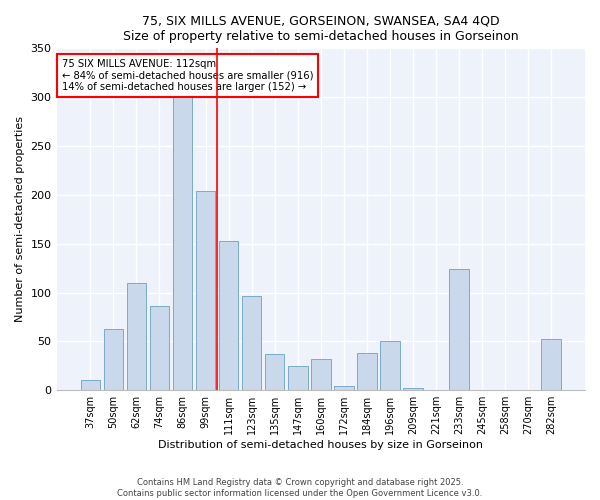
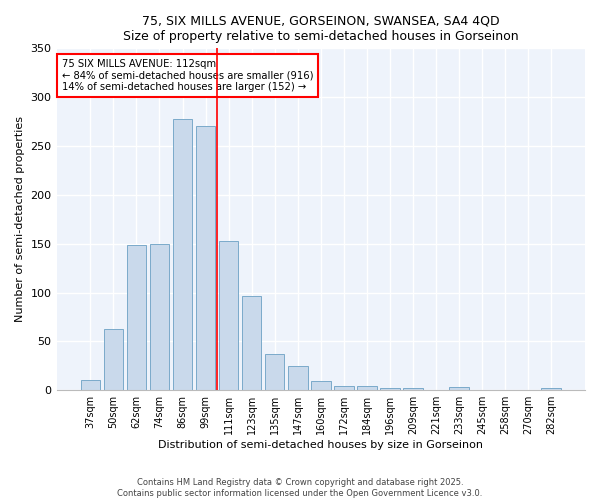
62sqm: 110 -> 149
74sqm: 86 -> 150
86sqm: 300 -> 278
99sqm: 204 -> 270
160sqm: 32 -> 9
184sqm: 38 -> 4
196sqm: 50 -> 2
233sqm: 124 -> 3
282sqm: 52 -> 2
